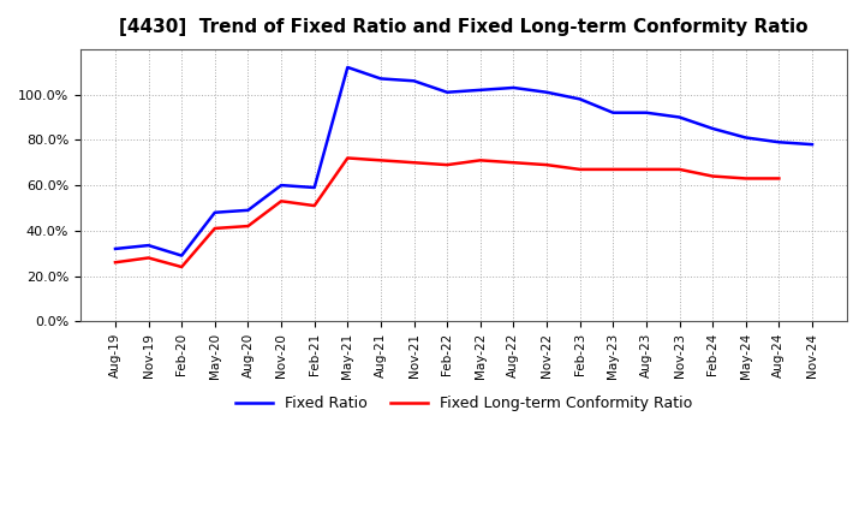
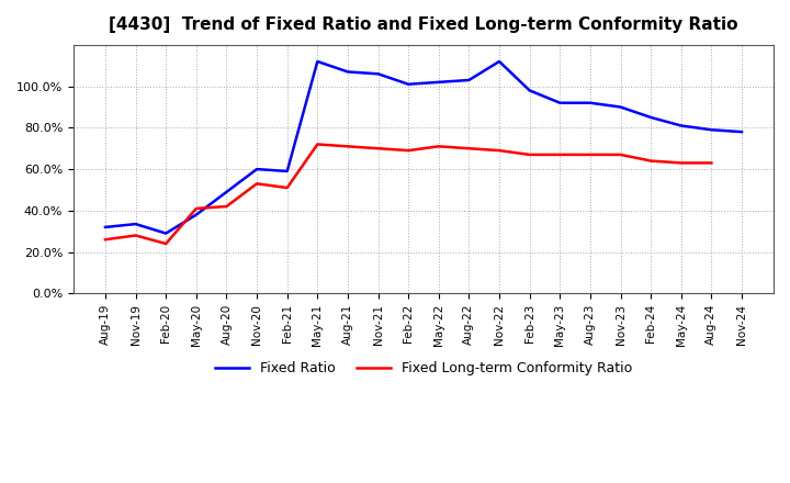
Fixed Ratio/May-20: 48% -> 38%
Fixed Ratio/Nov-22: 101% -> 112%
